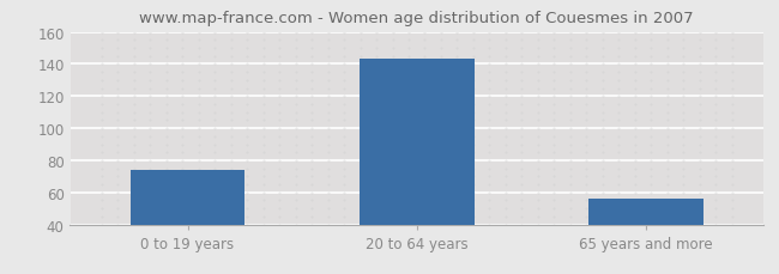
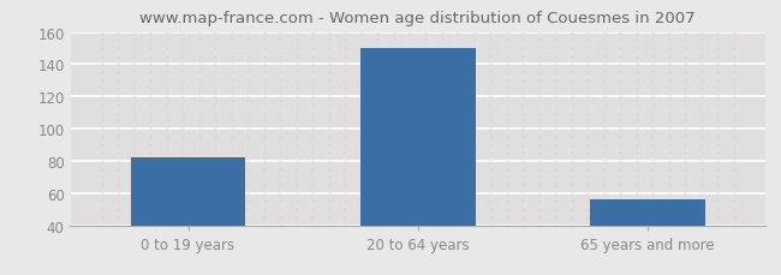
0 to 19 years: 74 -> 82
20 to 64 years: 143 -> 150
